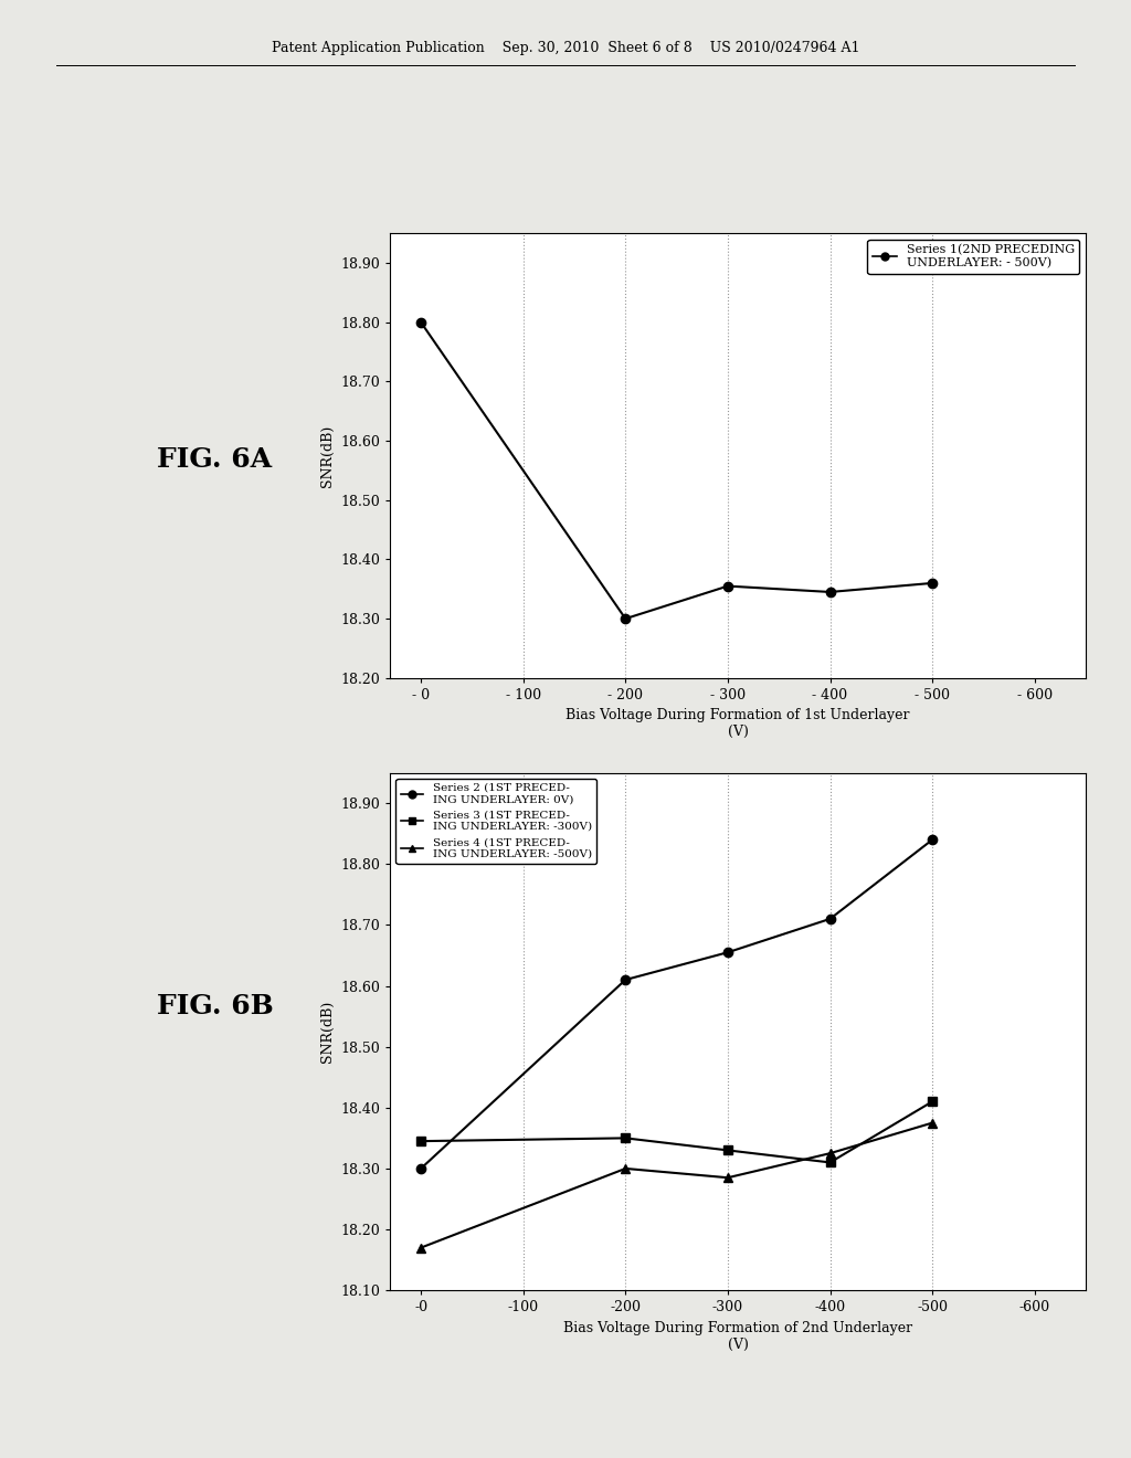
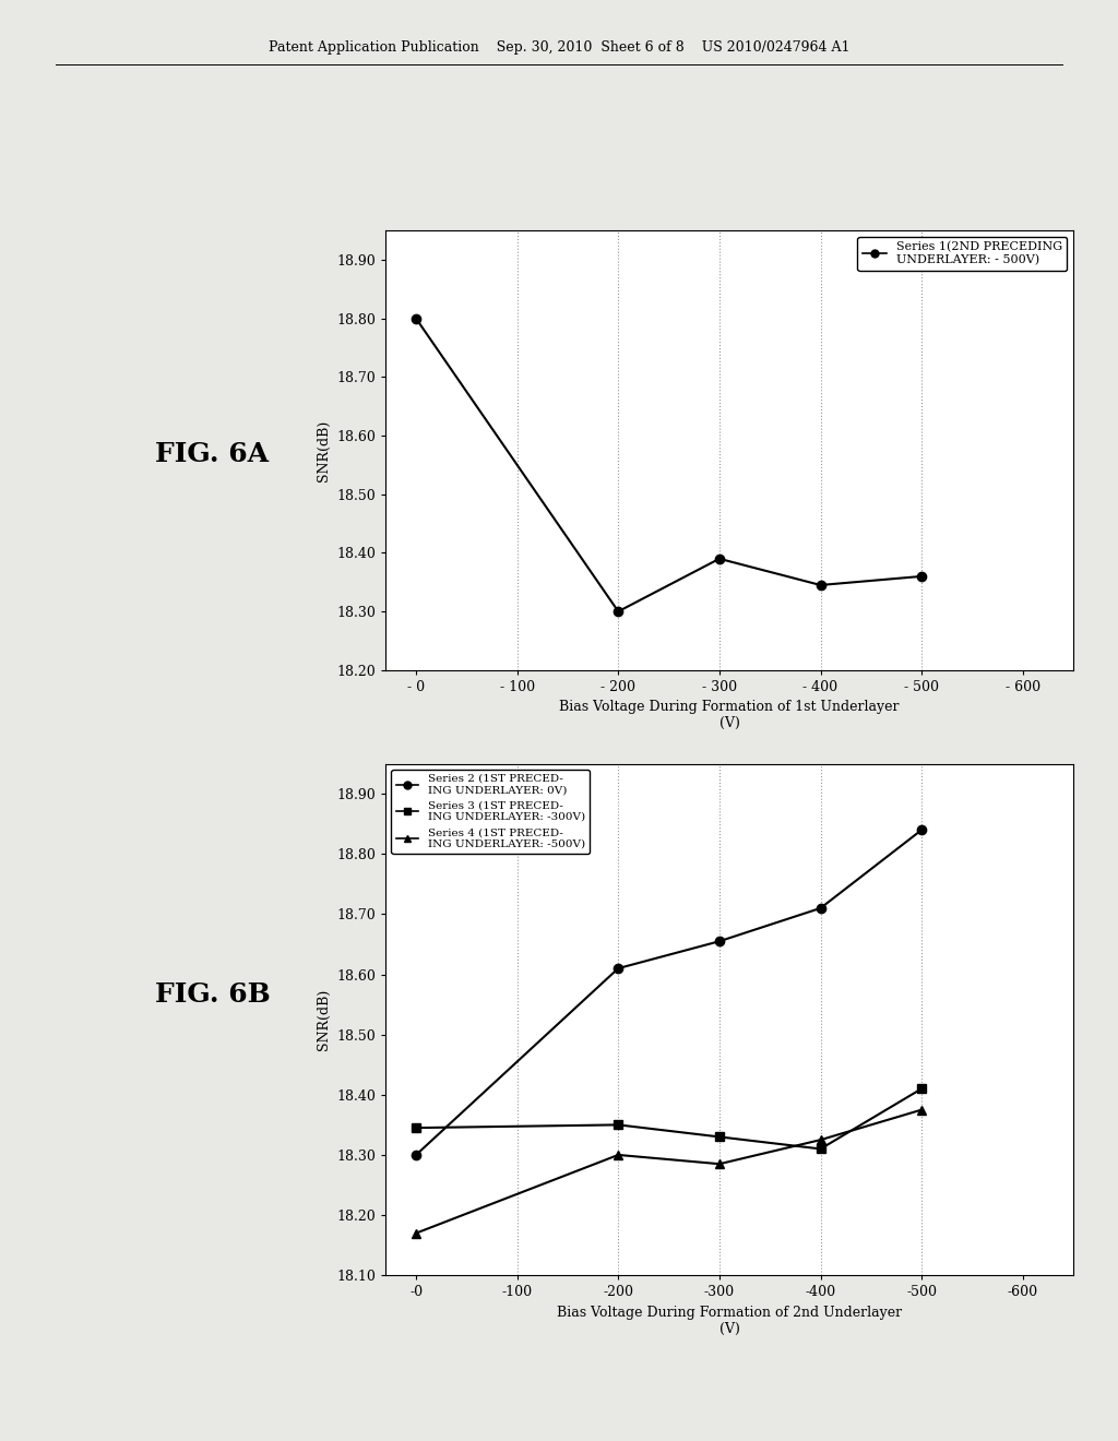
- 300: 18.355 -> 18.390
